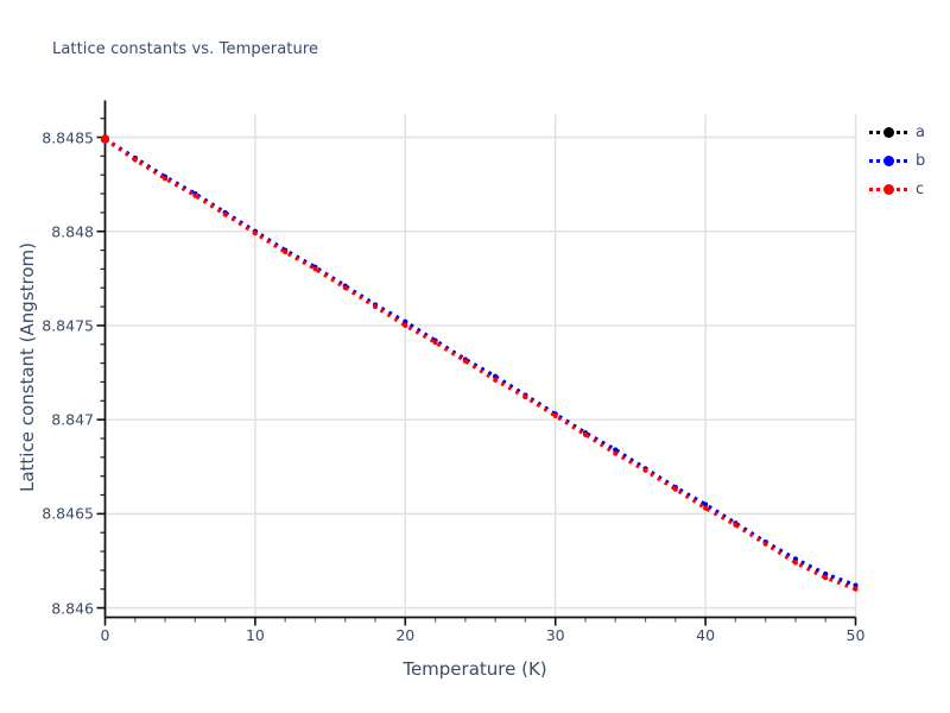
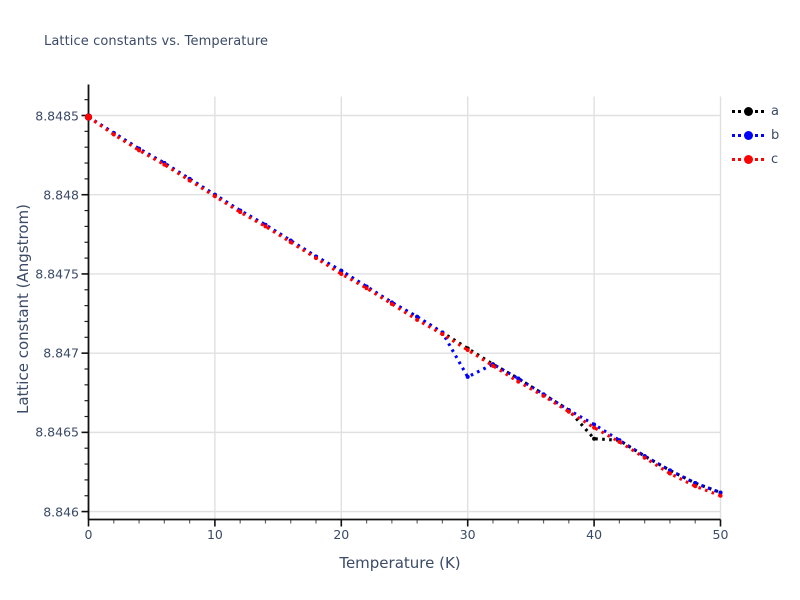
b/30: 8.84703 -> 8.84685
a/40: 8.84655 -> 8.84646
